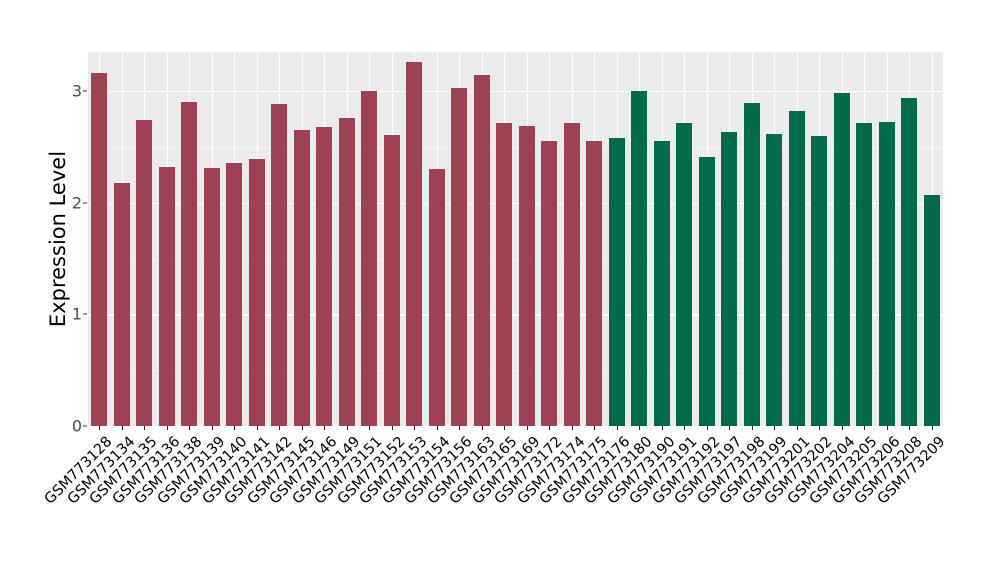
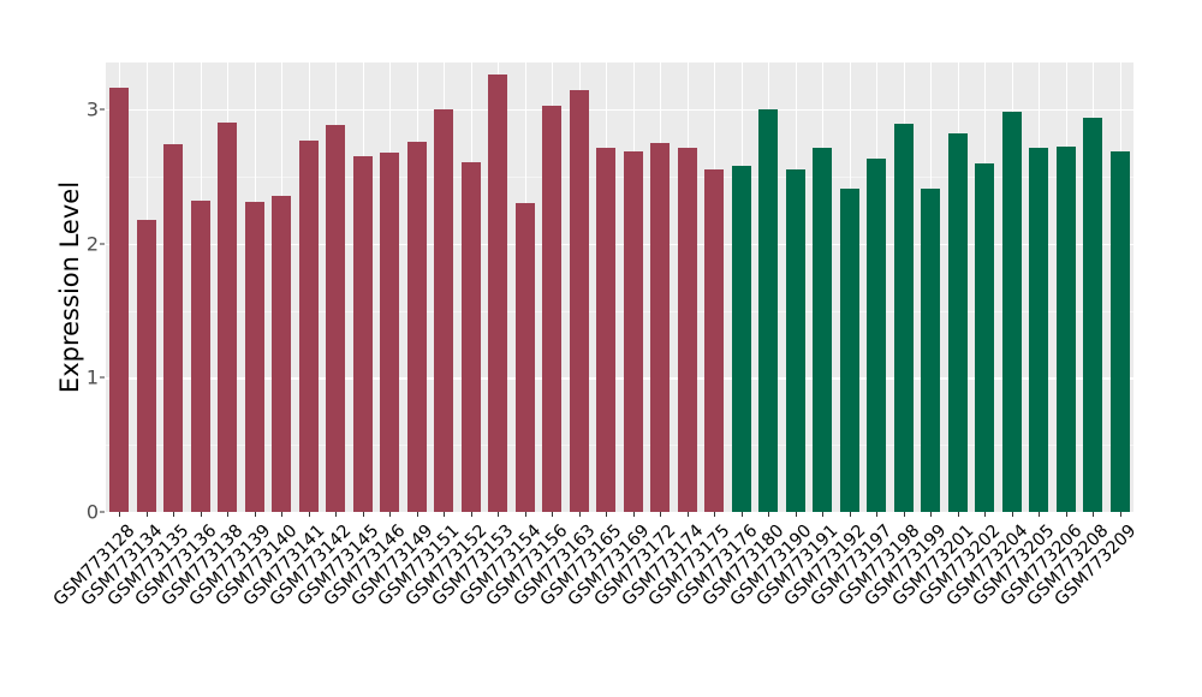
GSM773141: 2.39 -> 2.77
GSM773172: 2.55 -> 2.75
GSM773199: 2.62 -> 2.41
GSM773209: 2.07 -> 2.69
